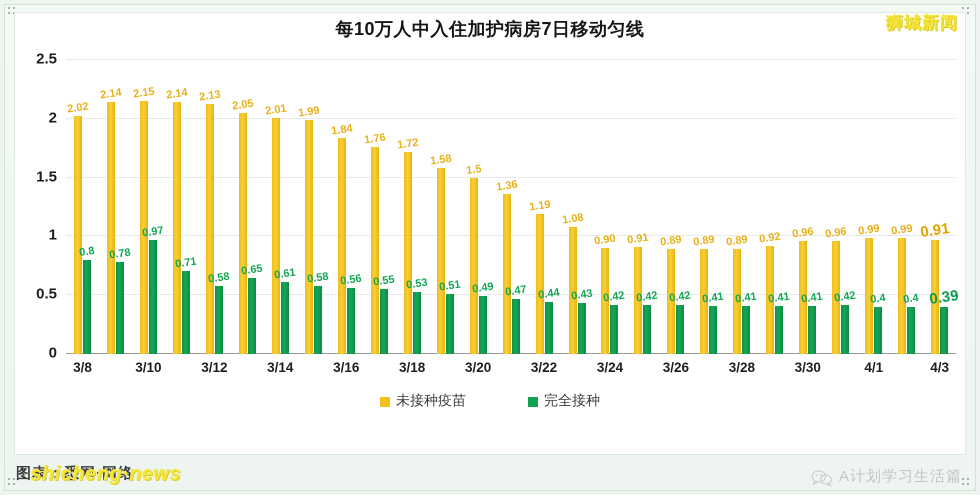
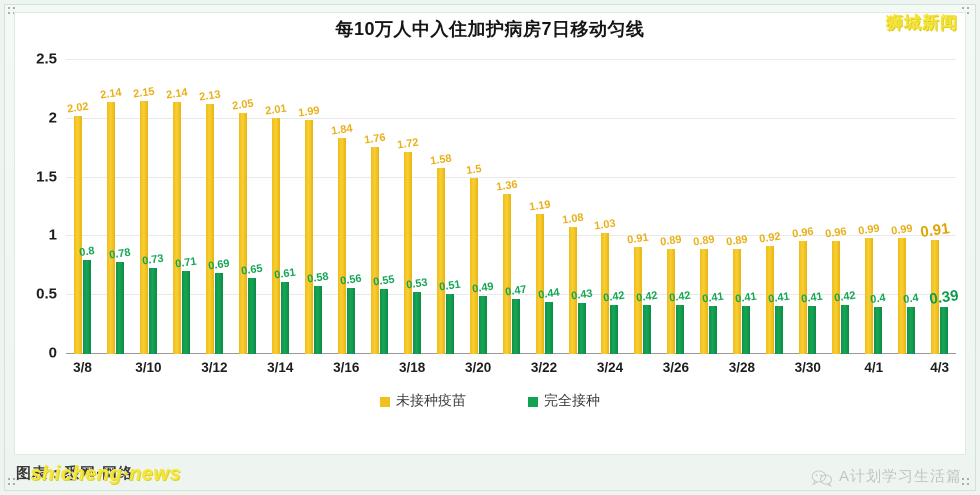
完全接种/3/10: 0.97 -> 0.73
完全接种/3/12: 0.58 -> 0.69
未接种疫苗/3/24: 0.90 -> 1.03
